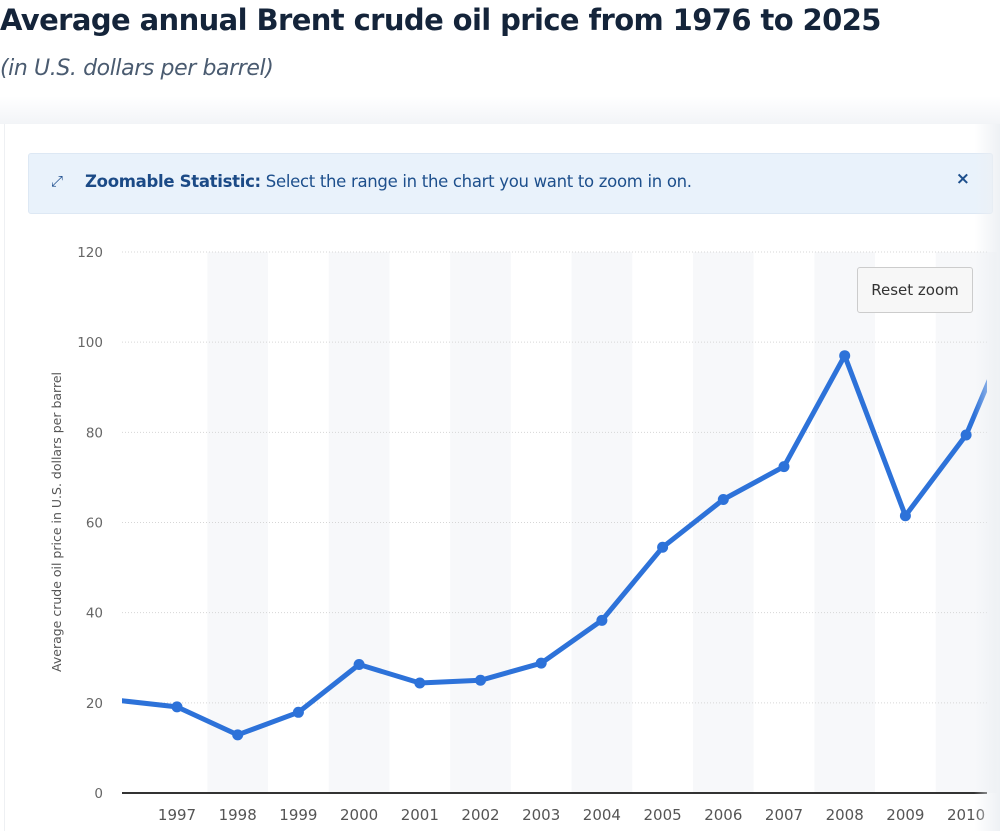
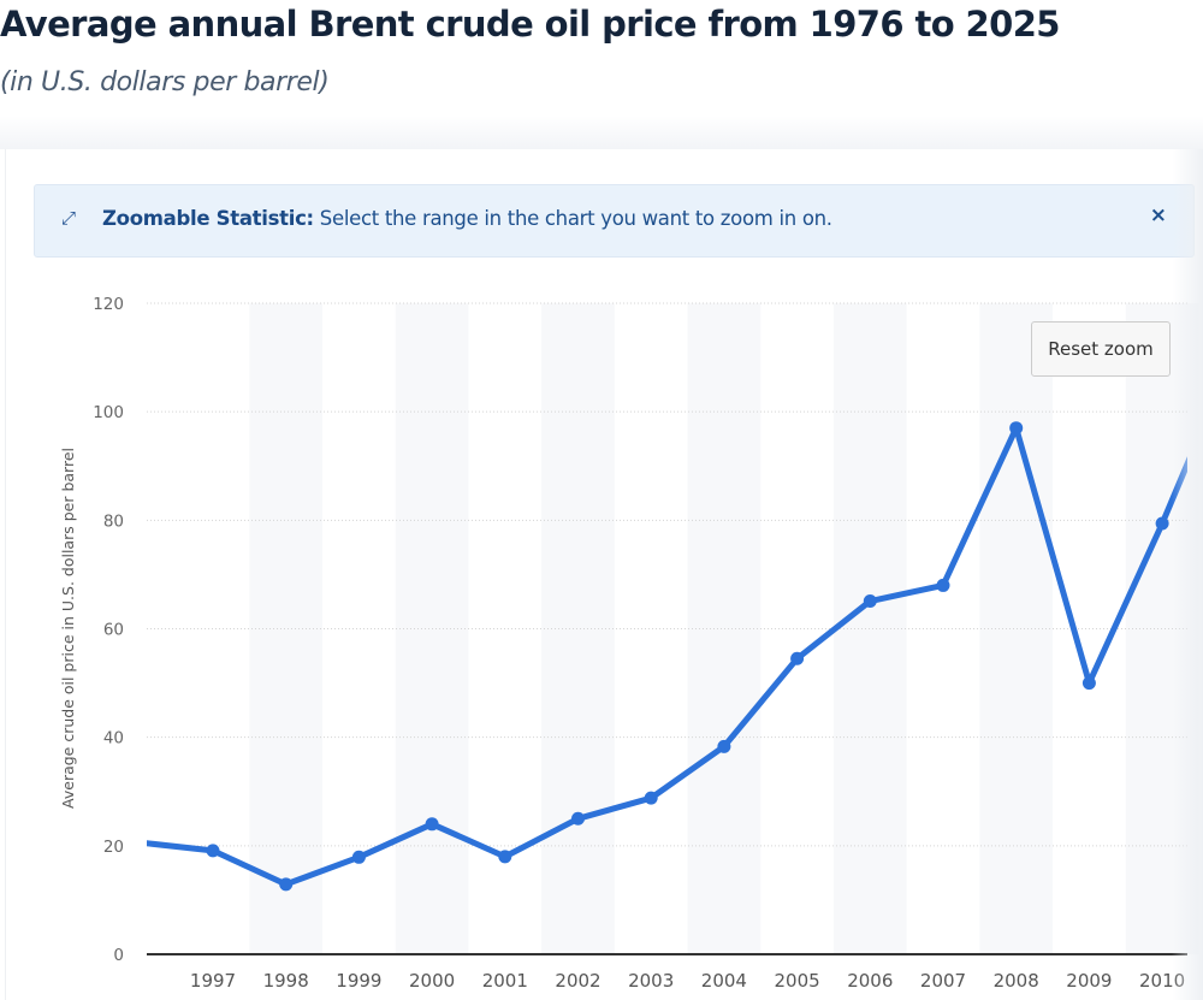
2000: 28 -> 24
2001: 24 -> 18
2007: 72 -> 68
2009: 62 -> 50
